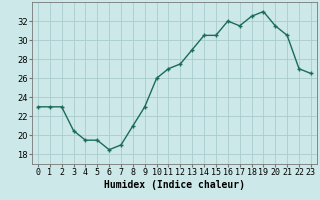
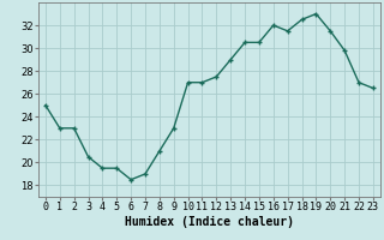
0: 23.0 -> 25.0
10: 26.0 -> 27.0
21: 30.5 -> 29.8
